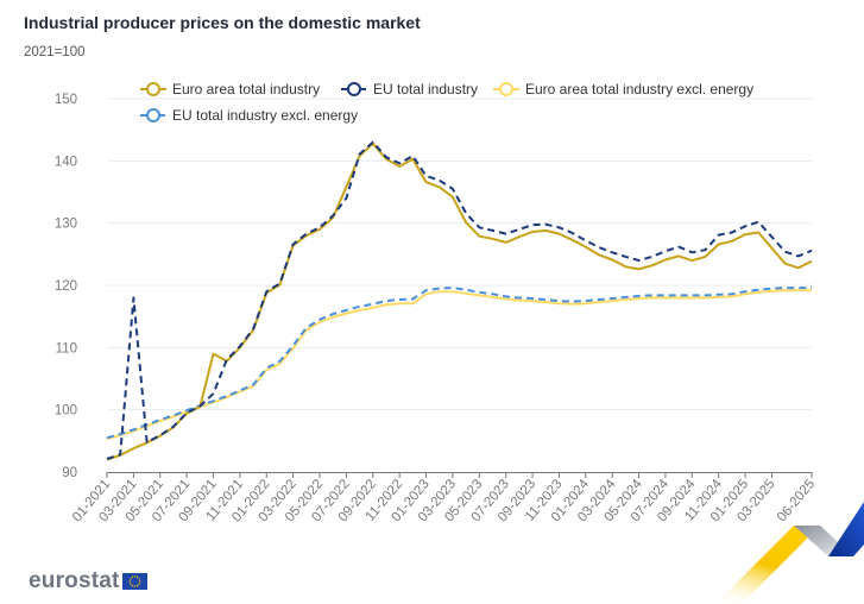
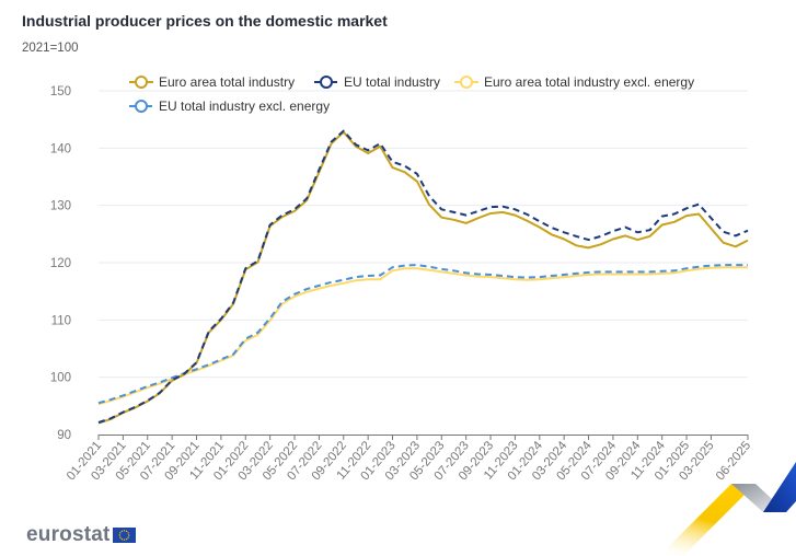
EU total industry/03-2021: 118 -> 94
Euro area total industry/09-2021: 109 -> 102
EU total industry/07-2022: 134 -> 136
